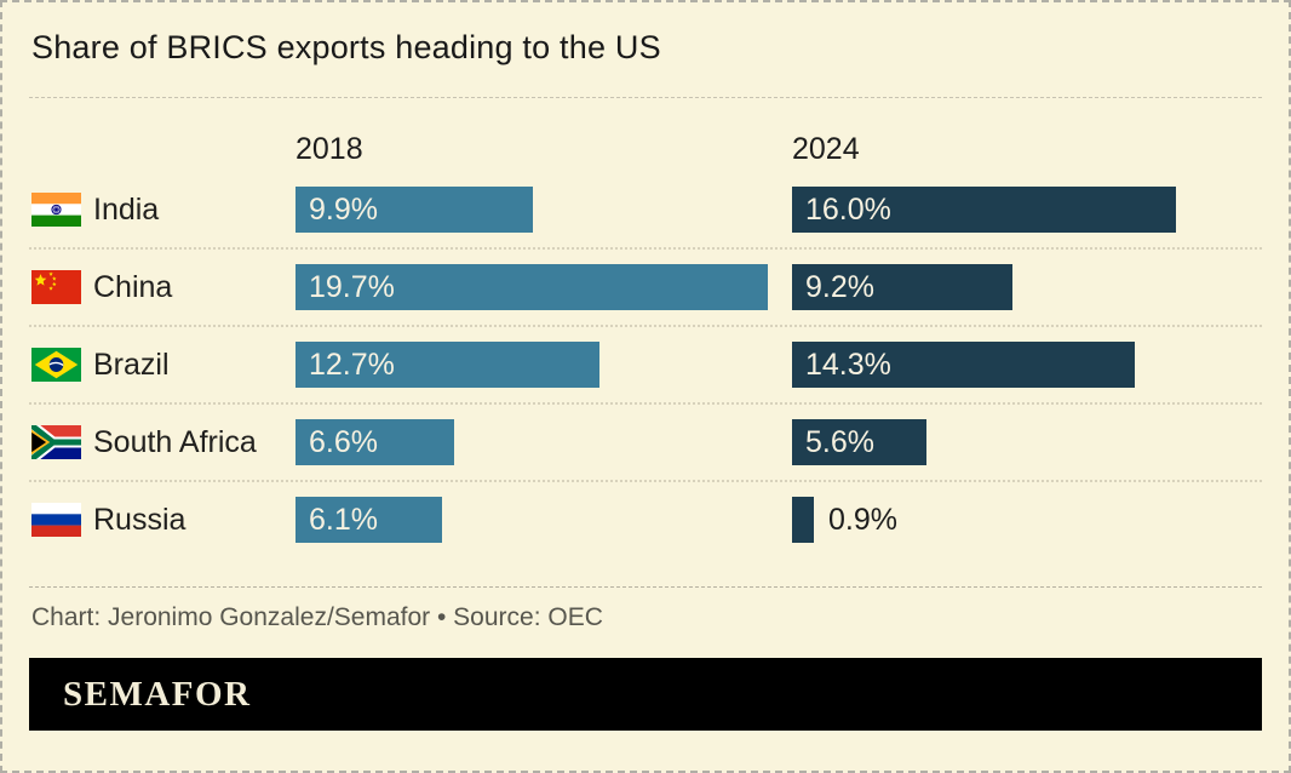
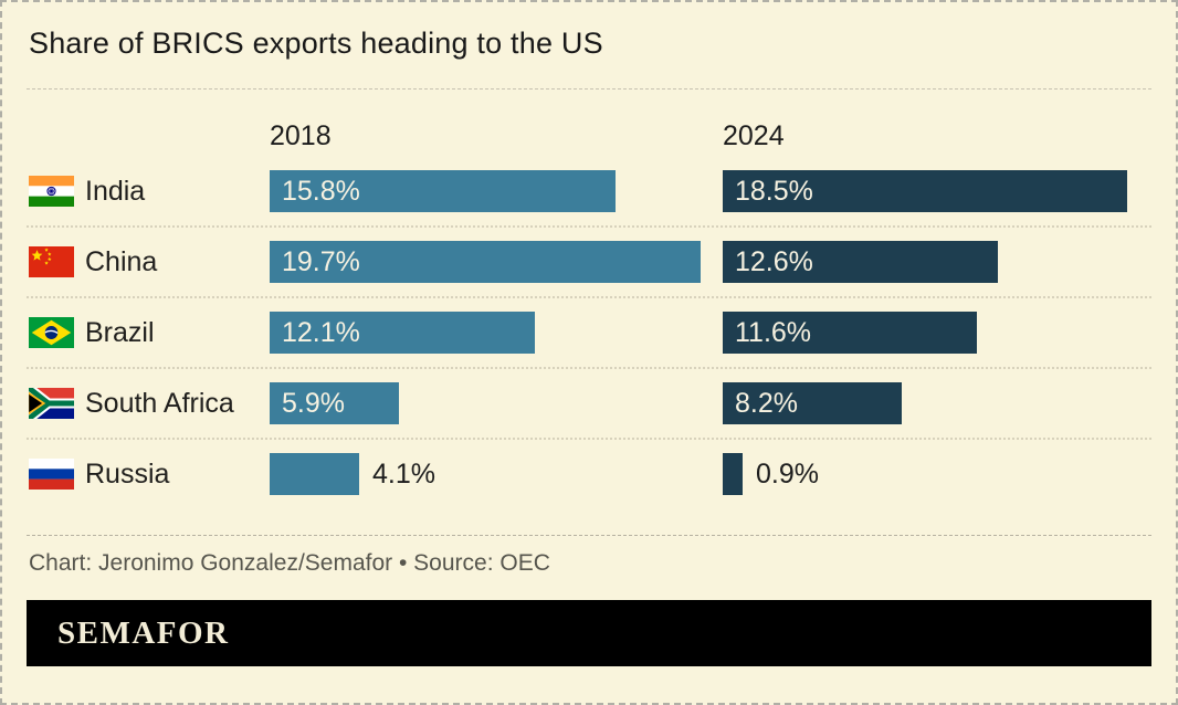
2018/India: 9.9% -> 15.8%
2024/India: 16.0% -> 18.5%
2024/China: 9.2% -> 12.6%
2018/Brazil: 12.7% -> 12.1%
2024/Brazil: 14.3% -> 11.6%
2018/South Africa: 6.6% -> 5.9%
2024/South Africa: 5.6% -> 8.2%
2018/Russia: 6.1% -> 4.1%
